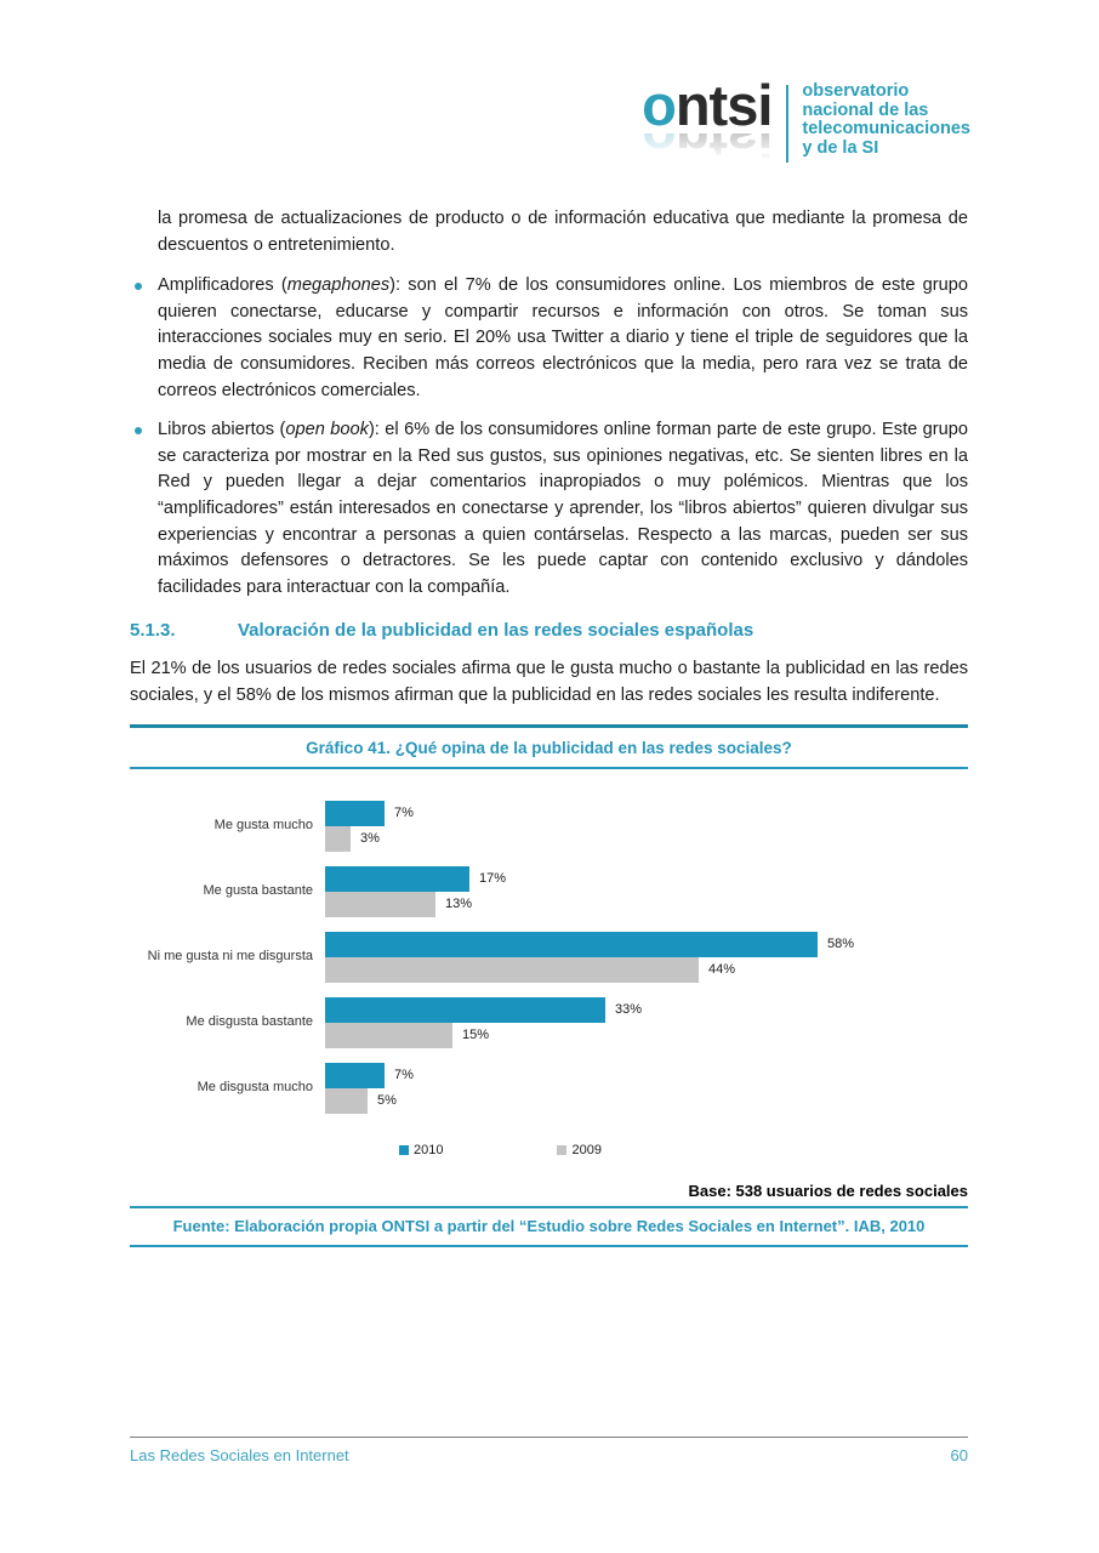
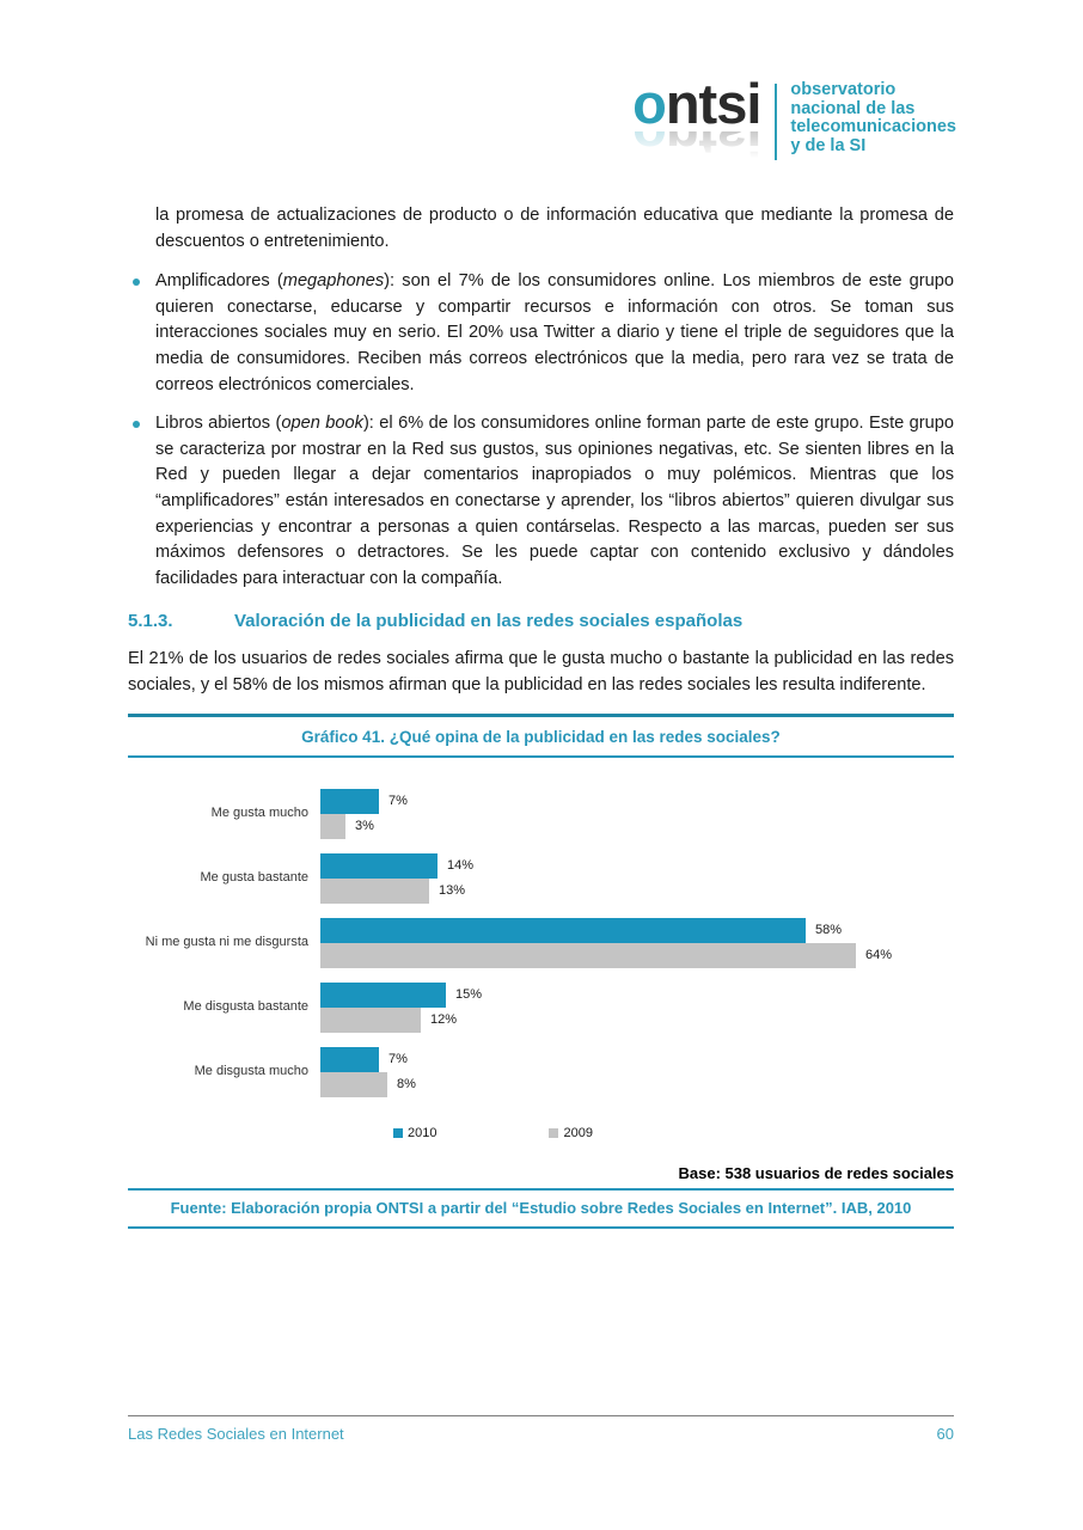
2010/Me gusta bastante: 17% -> 14%
2009/Ni me gusta ni me disgursta: 44% -> 64%
2010/Me disgusta bastante: 33% -> 15%
2009/Me disgusta bastante: 15% -> 12%
2009/Me disgusta mucho: 5% -> 8%
